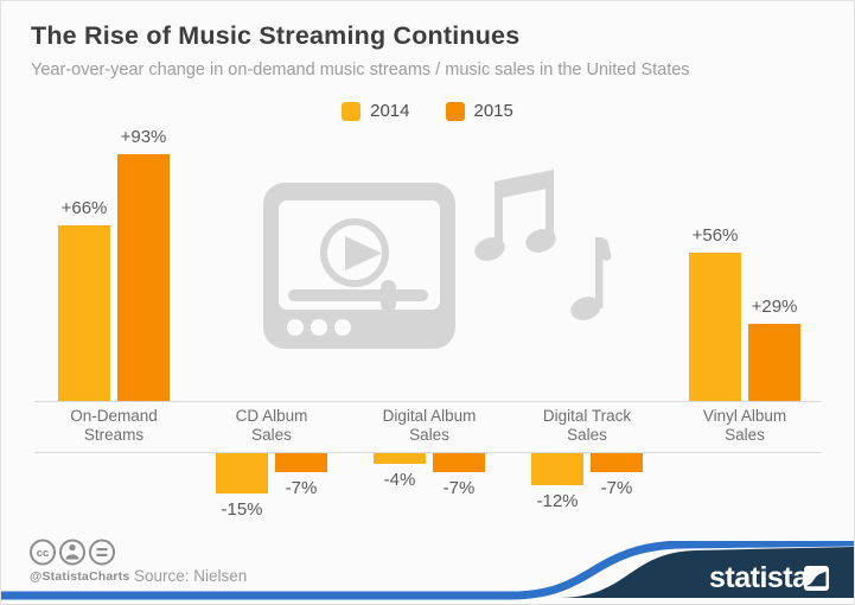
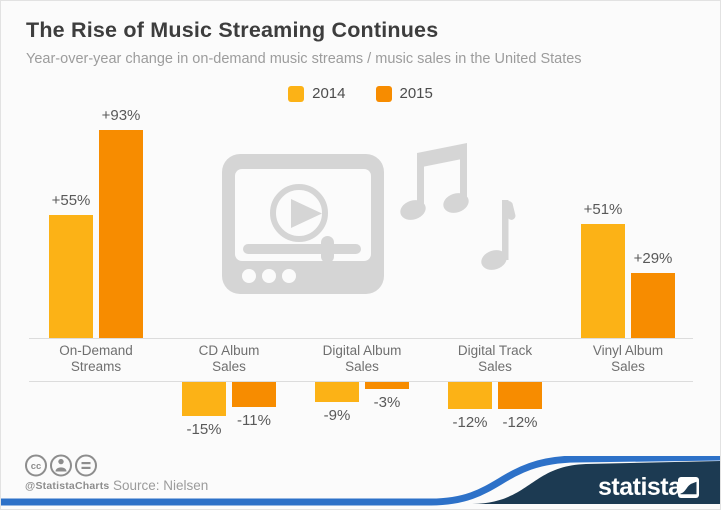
2014/On-Demand Streams: +66% -> +55%
2015/CD Album Sales: -7% -> -11%
2014/Digital Album Sales: -4% -> -9%
2015/Digital Album Sales: -7% -> -3%
2015/Digital Track Sales: -7% -> -12%
2014/Vinyl Album Sales: +56% -> +51%
